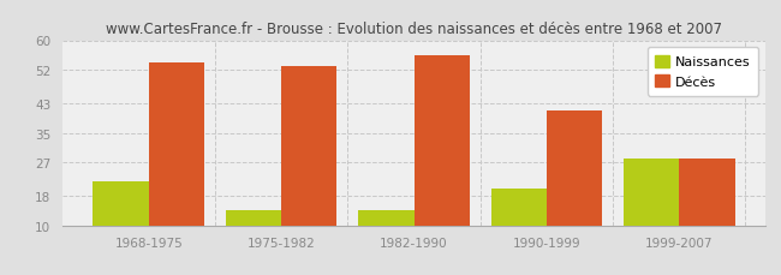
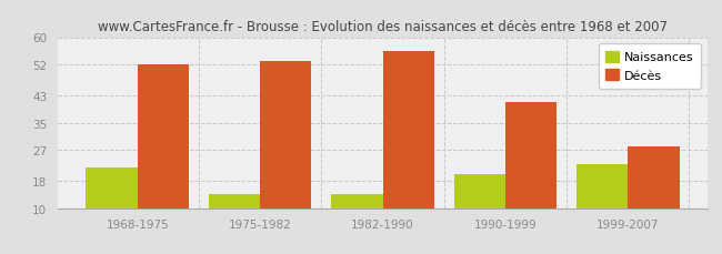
Décès/1968-1975: 54 -> 52
Naissances/1999-2007: 28 -> 23
